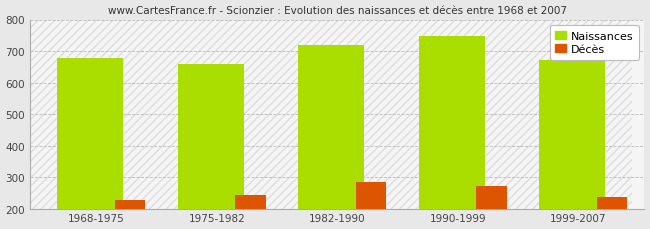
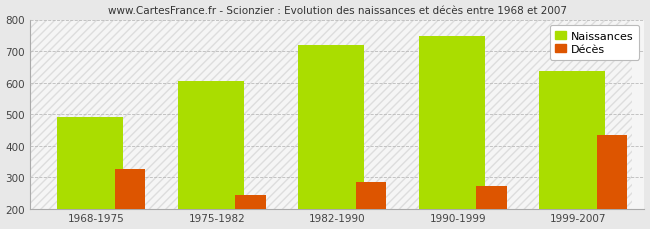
Naissances/1968-1975: 678 -> 490
Décès/1968-1975: 228 -> 325
Naissances/1975-1982: 658 -> 605
Naissances/1999-2007: 670 -> 635
Décès/1999-2007: 237 -> 435
